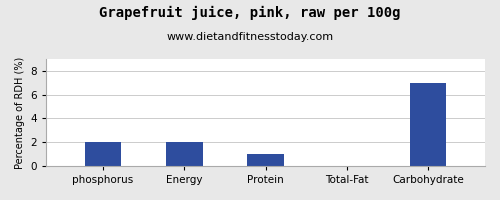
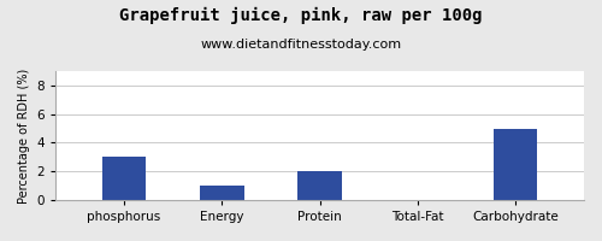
phosphorus: 2 -> 3
Energy: 2 -> 1
Protein: 1 -> 2
Carbohydrate: 7 -> 5
